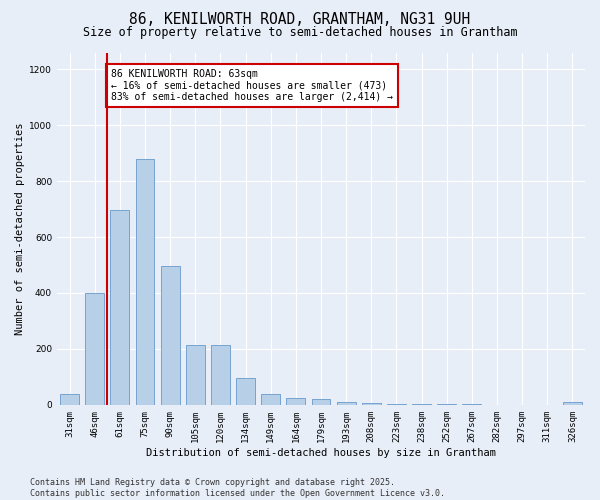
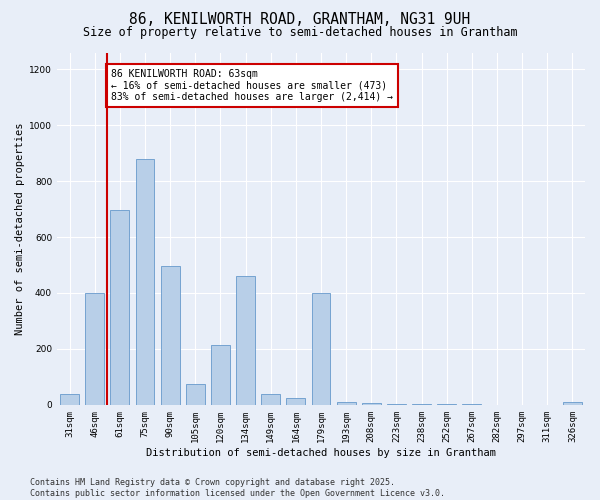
105sqm: 215 -> 75
134sqm: 95 -> 460
179sqm: 20 -> 400
